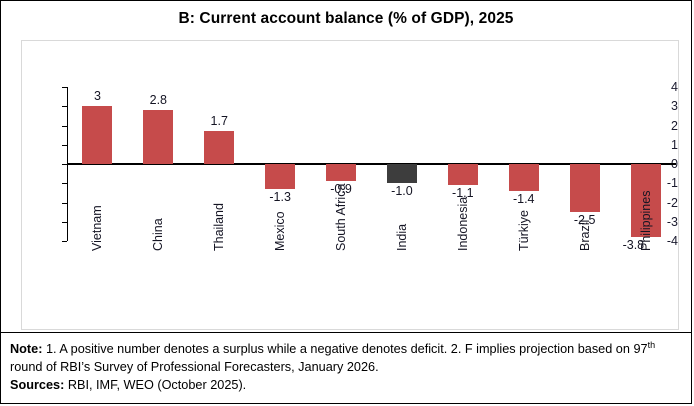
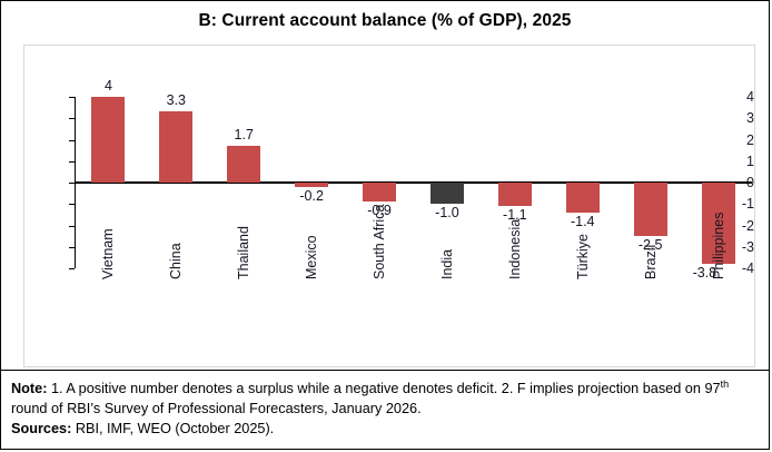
Vietnam: 3 -> 4
China: 2.8 -> 3.3
Mexico: -1.3 -> -0.2
